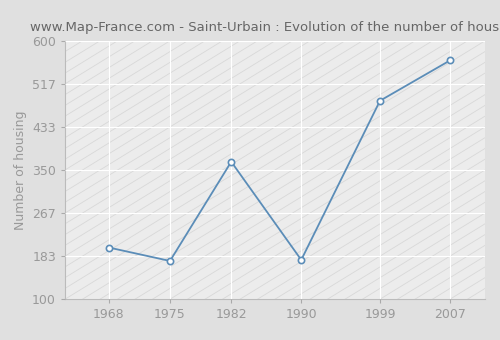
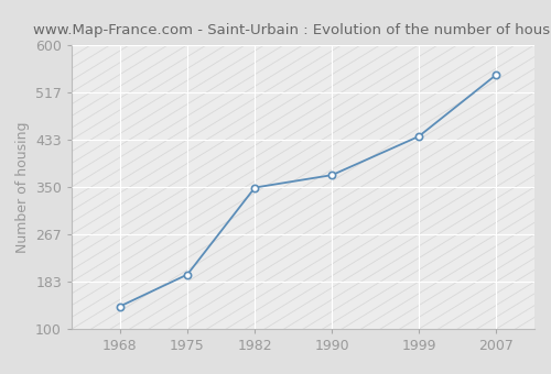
1968: 200 -> 140
1975: 174 -> 196
1982: 366 -> 349
1990: 176 -> 371
1999: 484 -> 439
2007: 562 -> 547
